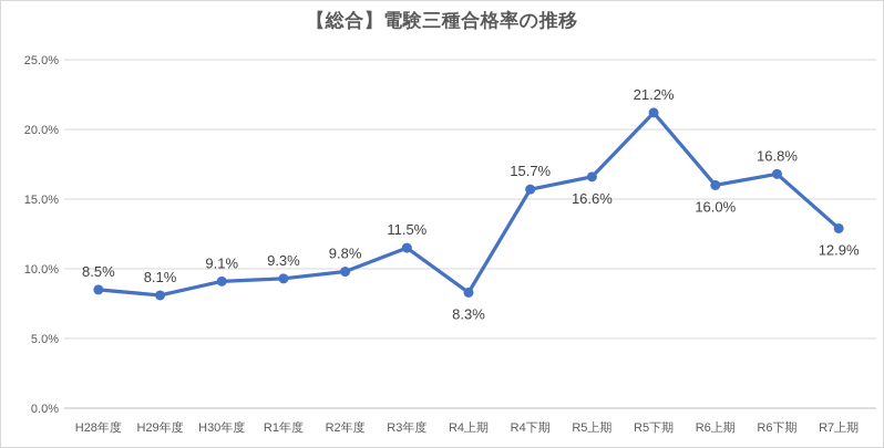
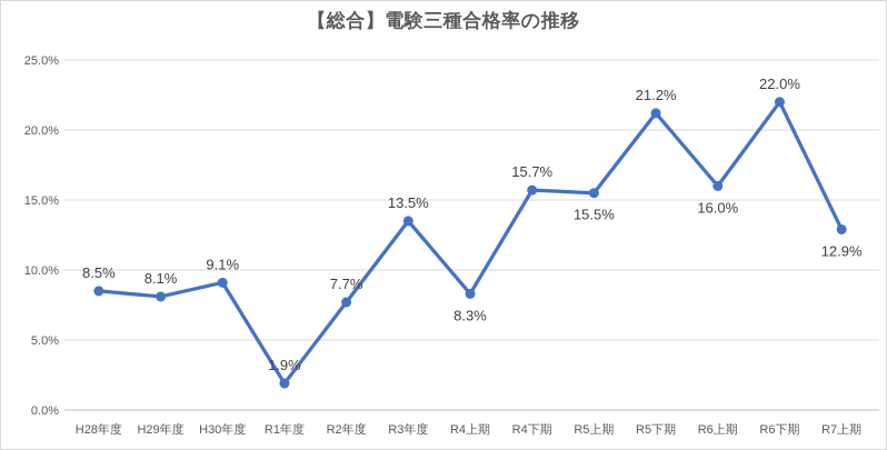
R1年度: 9.3% -> 1.9%
R2年度: 9.8% -> 7.7%
R3年度: 11.5% -> 13.5%
R5上期: 16.6% -> 15.5%
R6下期: 16.8% -> 22.0%
